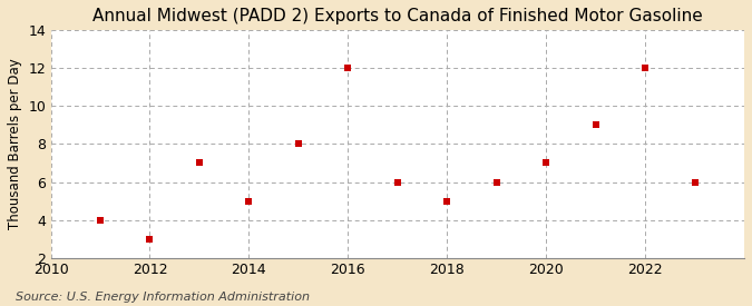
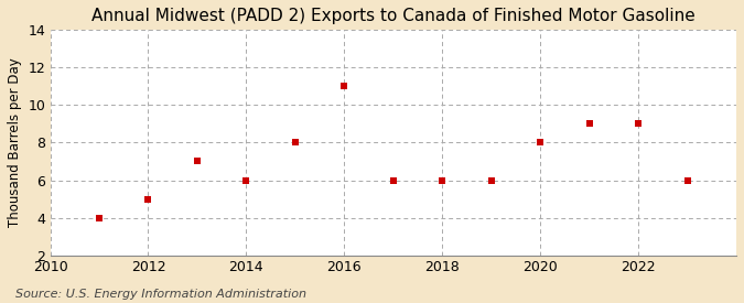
2012: 3 -> 5
2014: 5 -> 6
2016: 12 -> 11
2018: 5 -> 6
2020: 7 -> 8
2022: 12 -> 9
